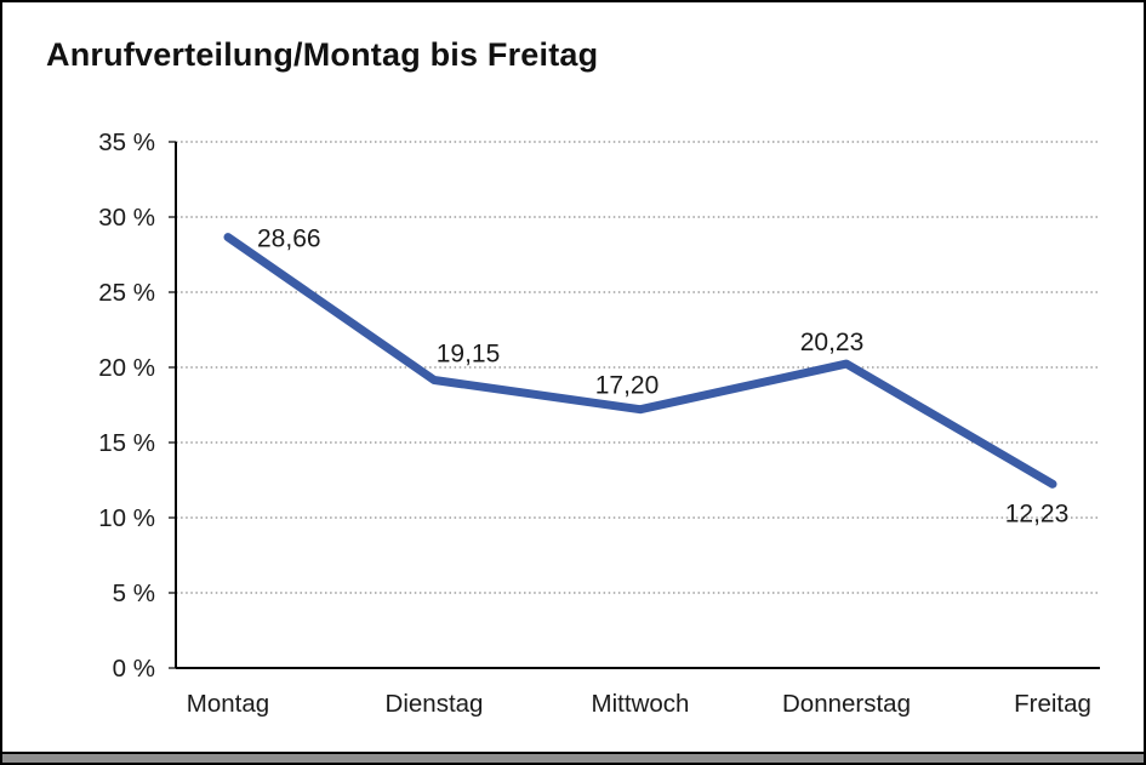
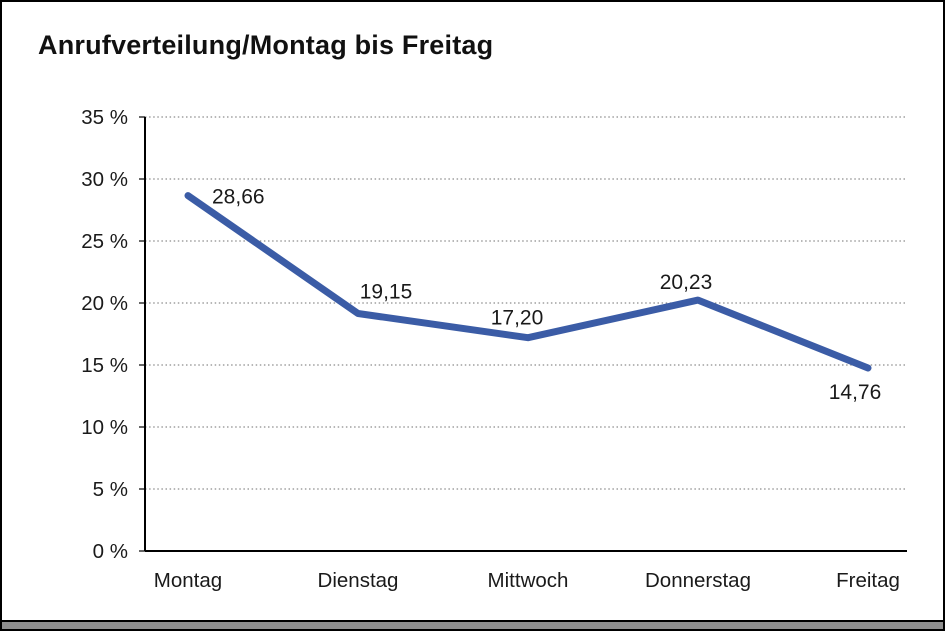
Freitag: 12,23 -> 14,76
